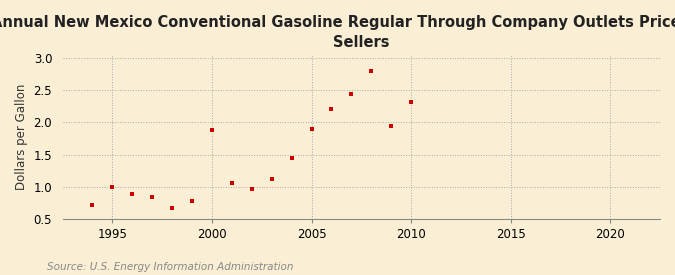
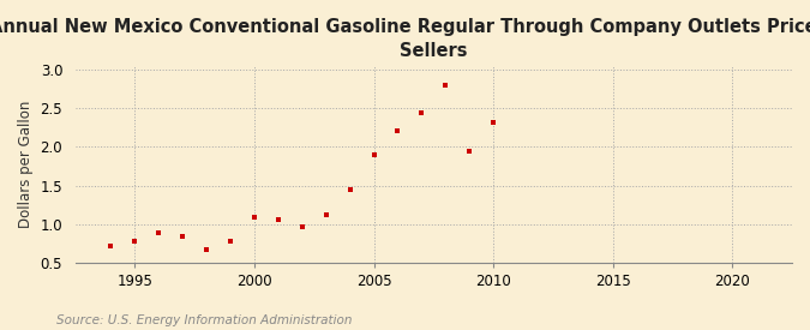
1995: 1.00 -> 0.77
2000: 1.88 -> 1.09
